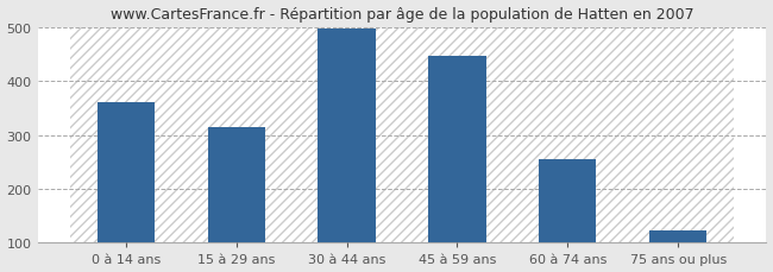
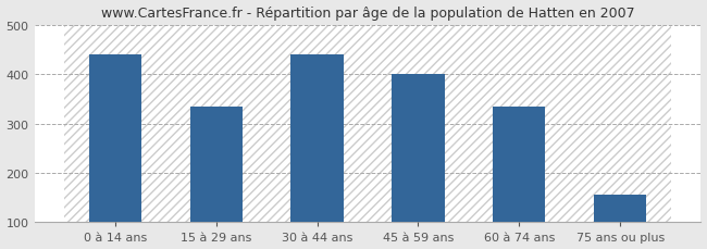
0 à 14 ans: 362 -> 440
15 à 29 ans: 315 -> 335
30 à 44 ans: 498 -> 440
45 à 59 ans: 447 -> 400
60 à 74 ans: 255 -> 335
75 ans ou plus: 123 -> 155
